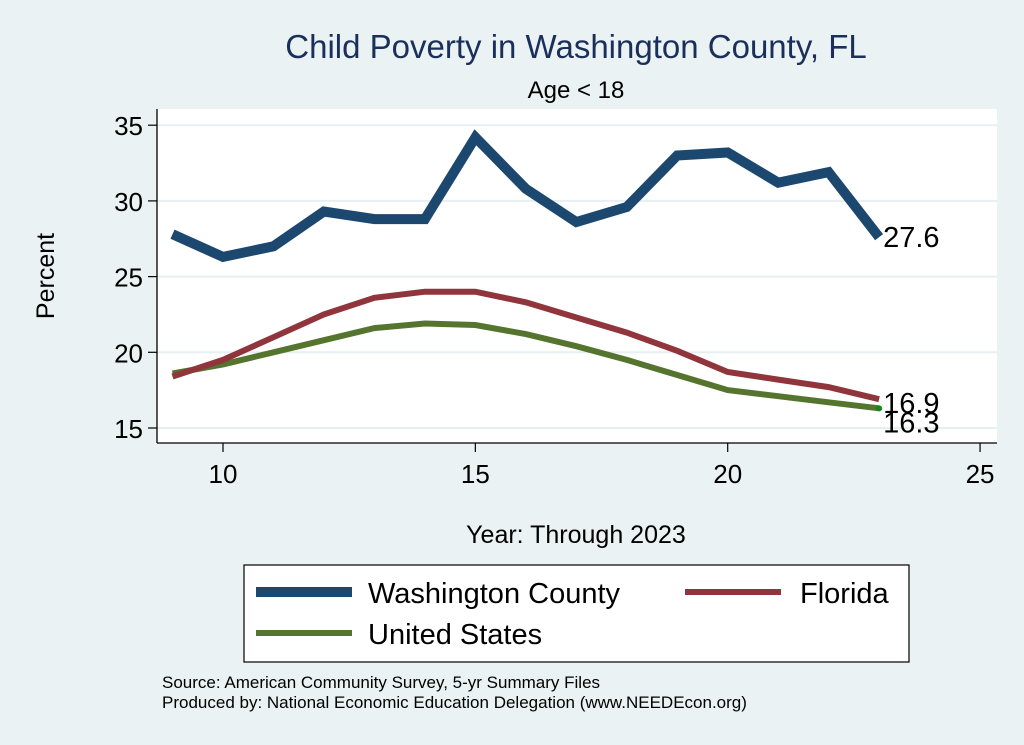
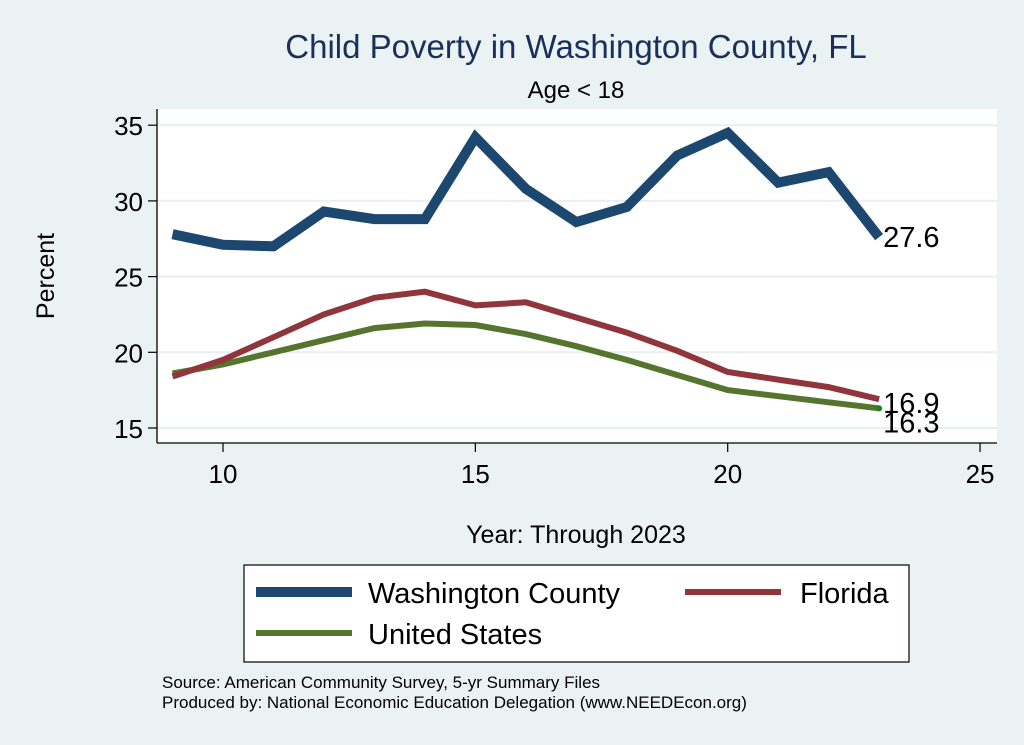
Washington County/10: 26.3 -> 27.1
Florida/15: 24.0 -> 23.1
Washington County/20: 33.2 -> 34.5
